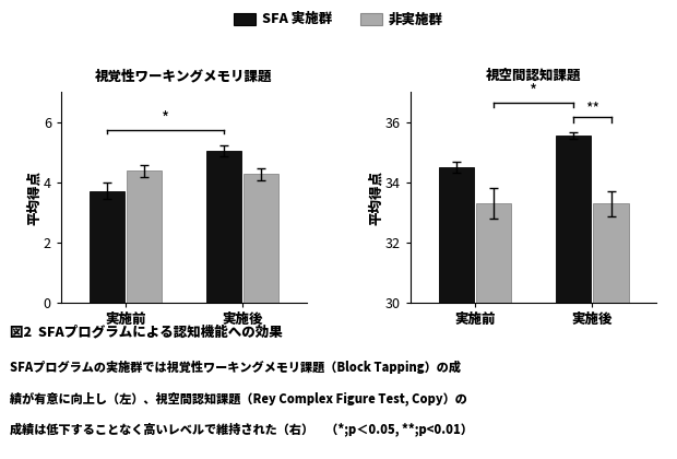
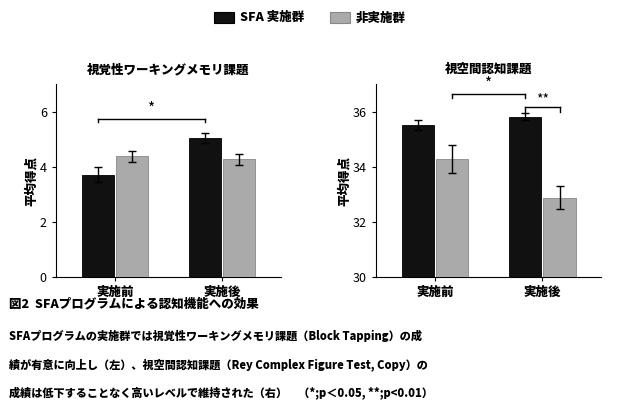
視空間認知課題/SFA 実施群/実施前: 34.50 -> 35.52
視空間認知課題/非実施群/実施前: 33.30 -> 34.28
視空間認知課題/SFA 実施群/実施後: 35.55 -> 35.82
視空間認知課題/非実施群/実施後: 33.30 -> 32.88
